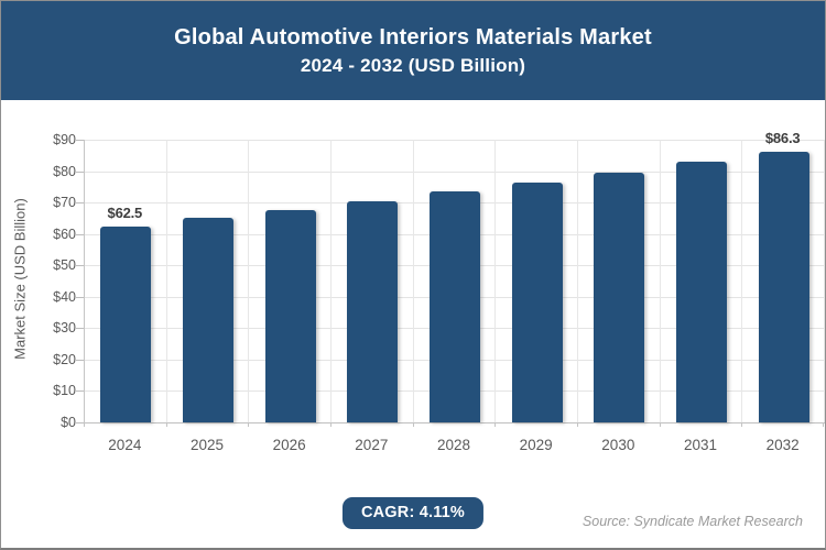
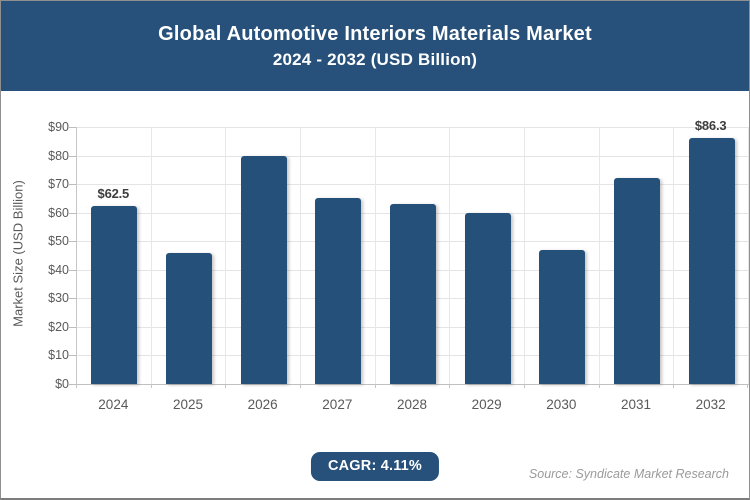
2025: $65 -> $46
2026: $68 -> $80
2027: $70 -> $65
2028: $73 -> $63
2029: $76 -> $60
2030: $80 -> $47
2031: $83 -> $72
